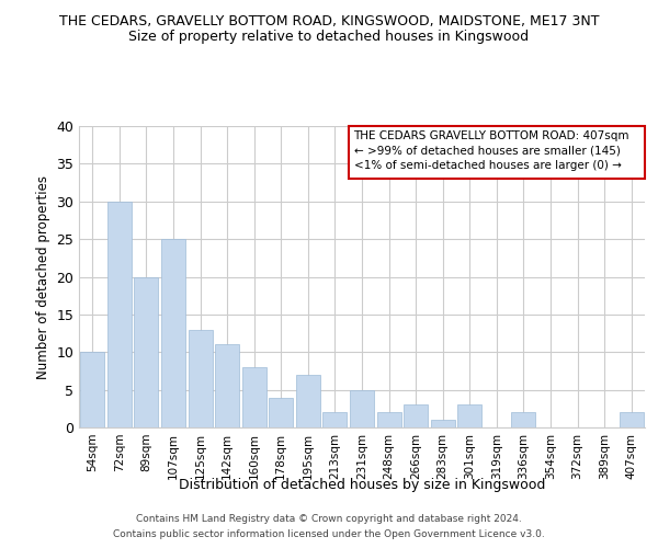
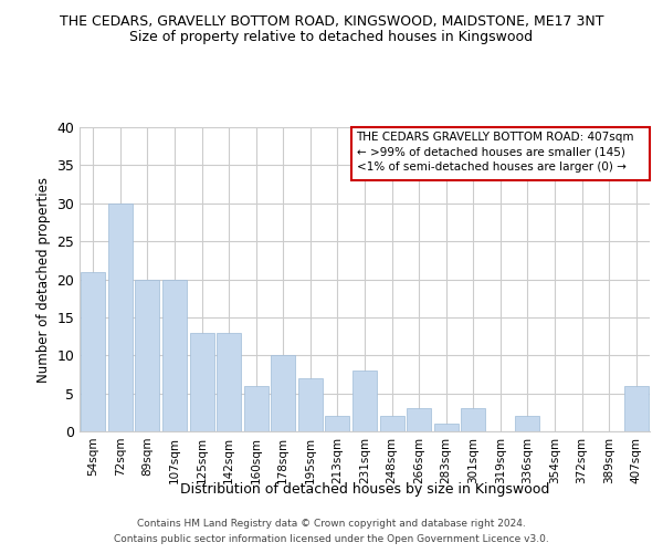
54sqm: 10 -> 21
107sqm: 25 -> 20
142sqm: 11 -> 13
160sqm: 8 -> 6
178sqm: 4 -> 10
231sqm: 5 -> 8
407sqm: 2 -> 6
